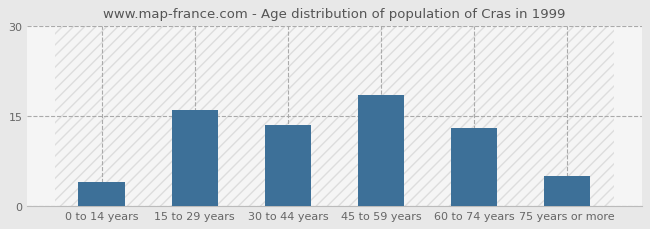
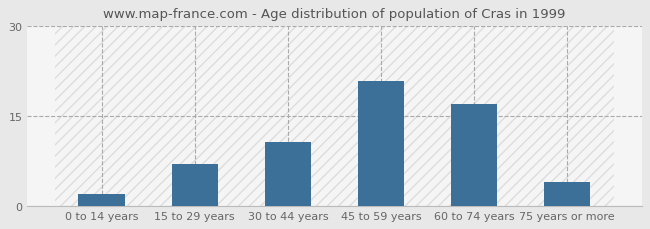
0 to 14 years: 4.0 -> 2.0
15 to 29 years: 16.0 -> 7.0
30 to 44 years: 13.5 -> 10.6
45 to 59 years: 18.5 -> 20.8
60 to 74 years: 13.0 -> 17.0
75 years or more: 5.0 -> 4.0
